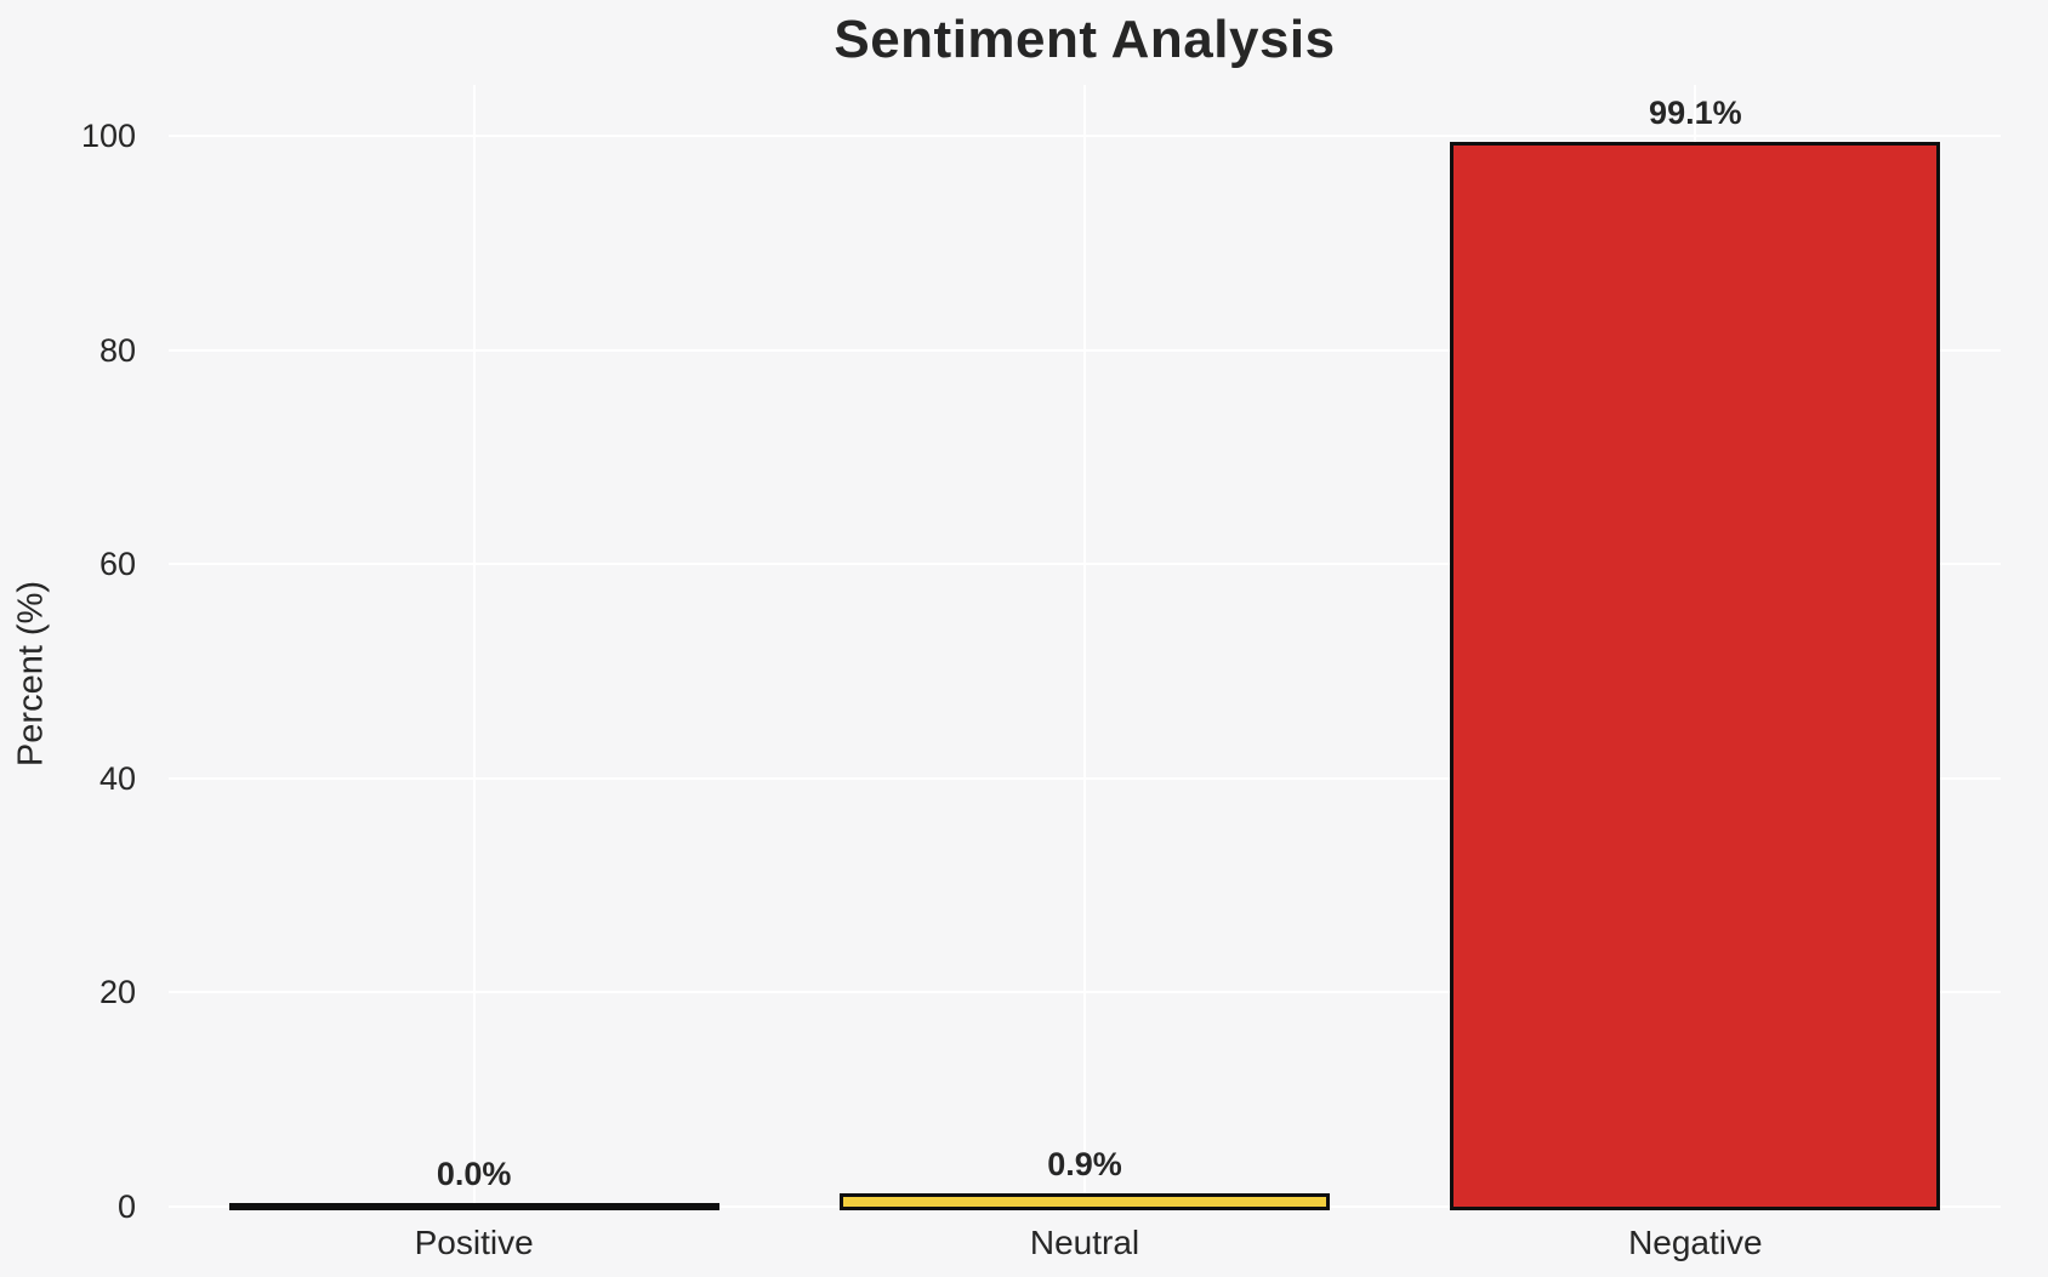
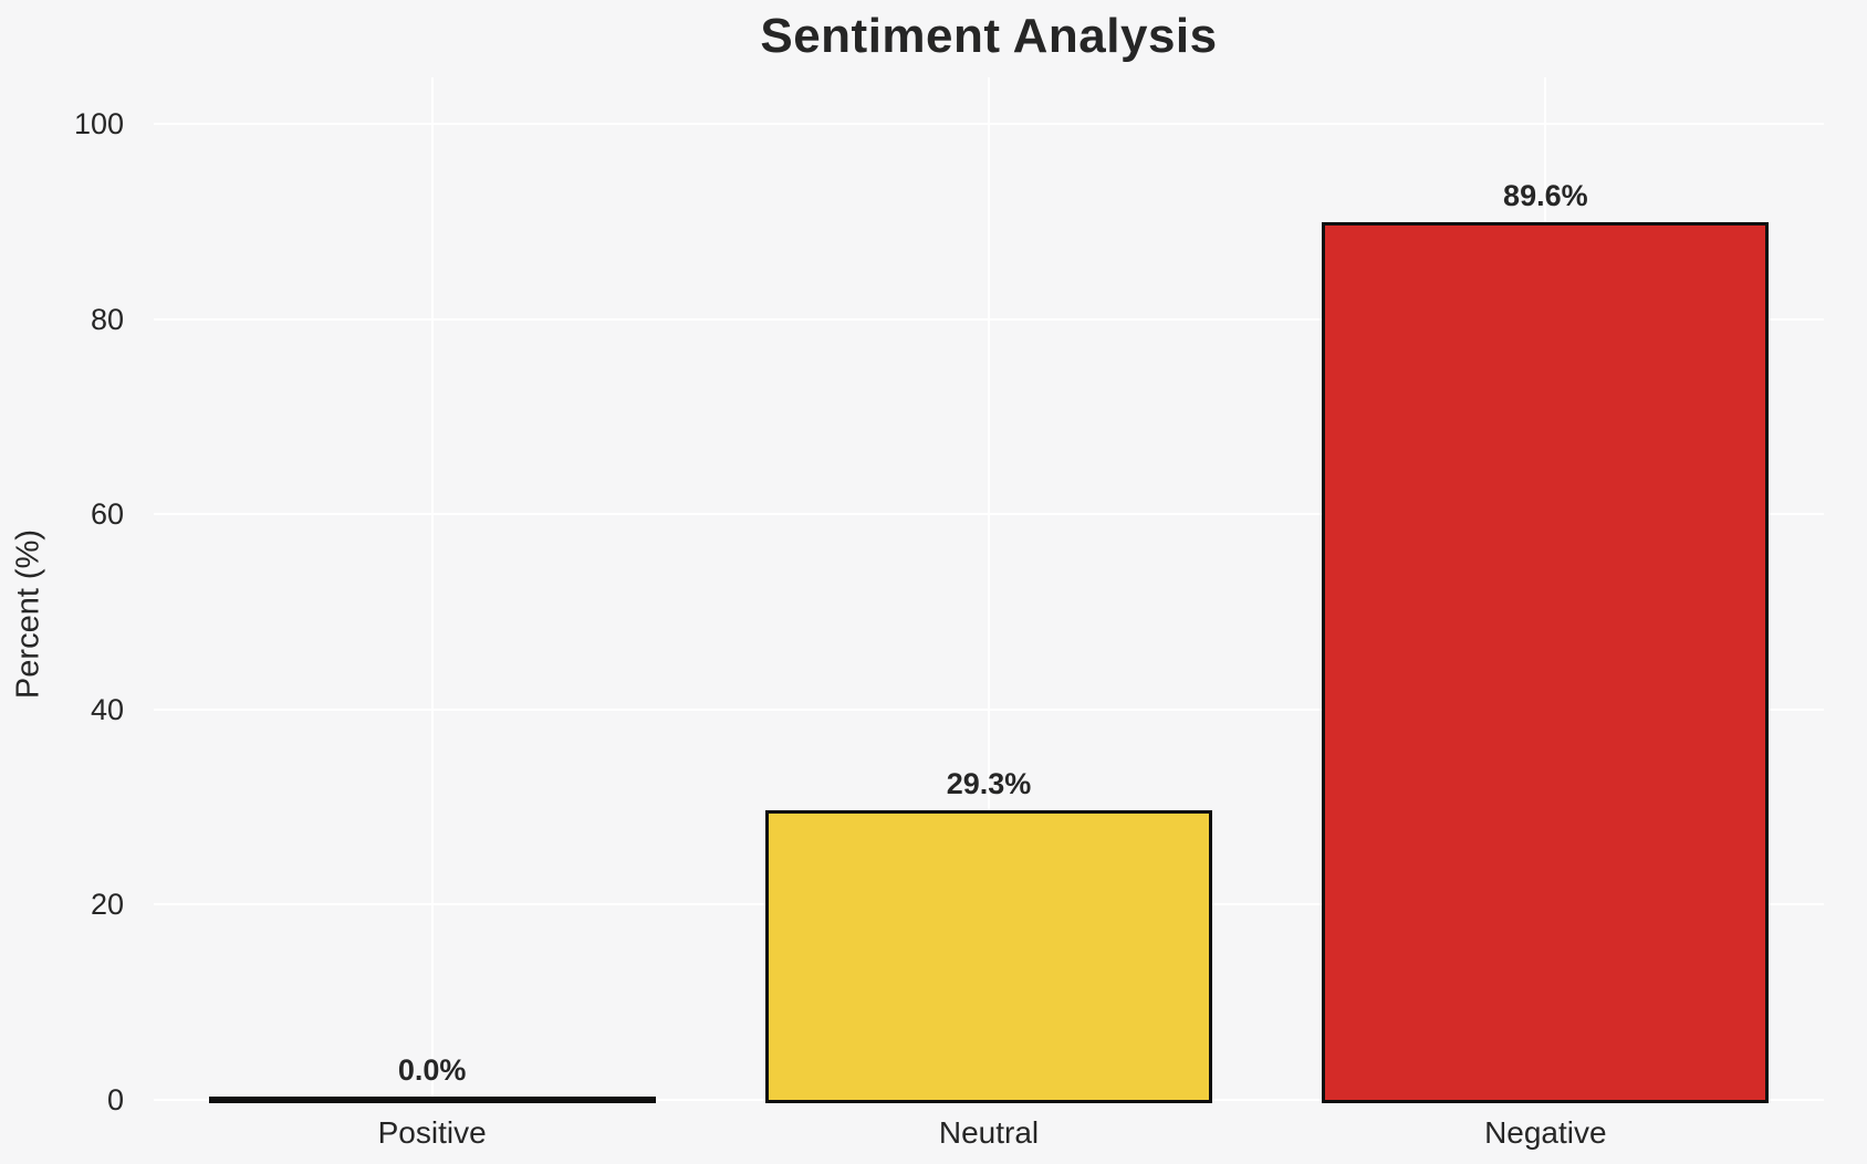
Neutral: 0.9% -> 29.3%
Negative: 99.1% -> 89.6%
